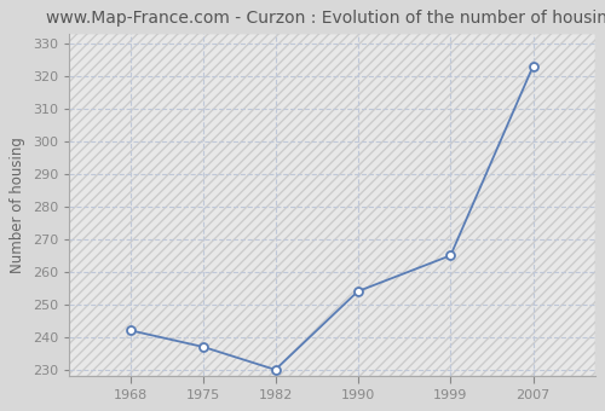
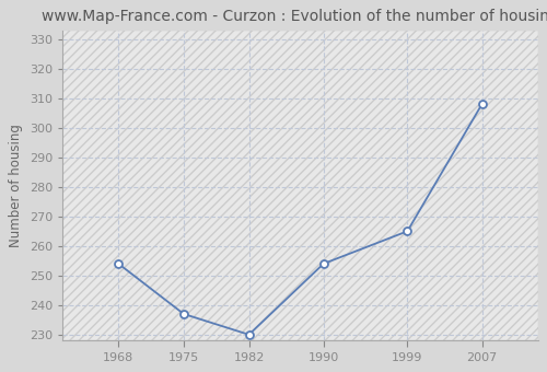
1968: 242 -> 254
2007: 323 -> 308
